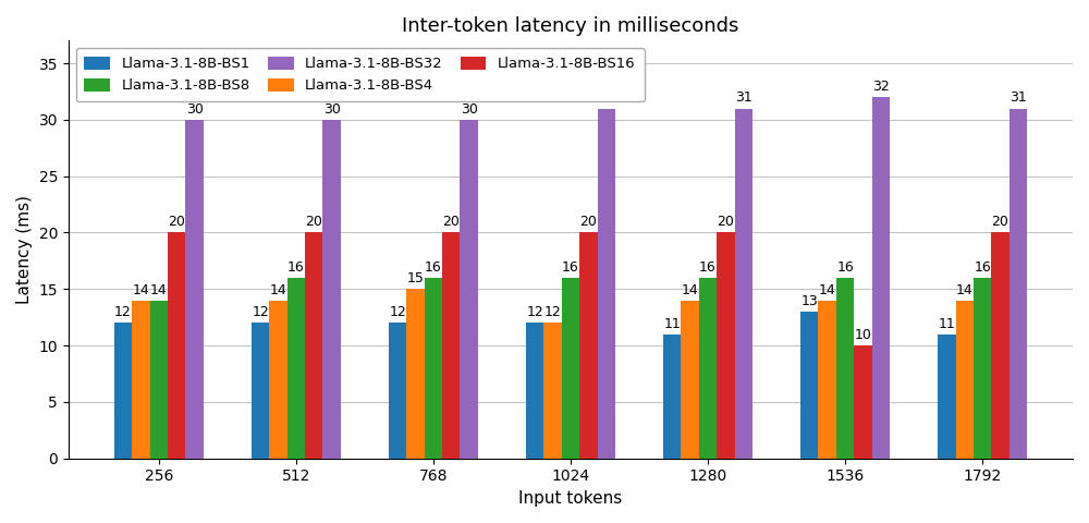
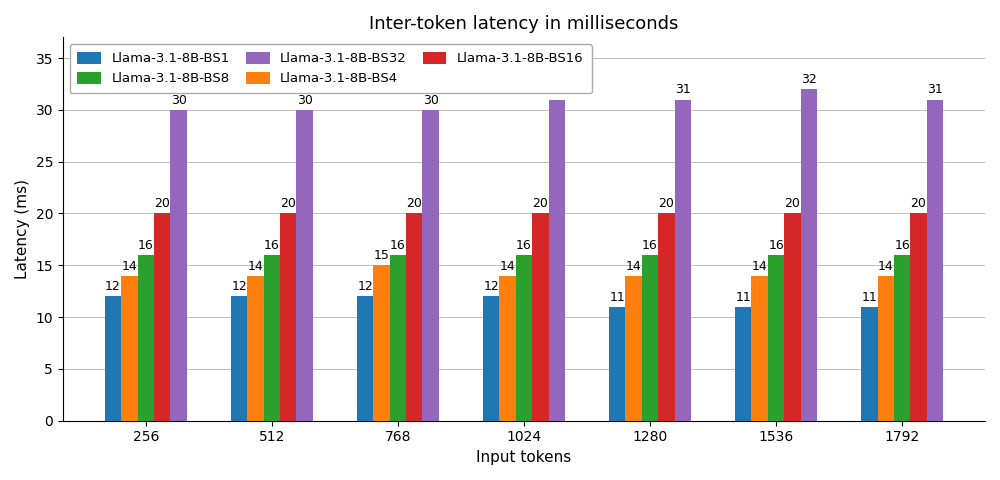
Llama-3.1-8B-BS8/256: 14 -> 16
Llama-3.1-8B-BS4/1024: 12 -> 14
Llama-3.1-8B-BS1/1536: 13 -> 11
Llama-3.1-8B-BS16/1536: 10 -> 20
